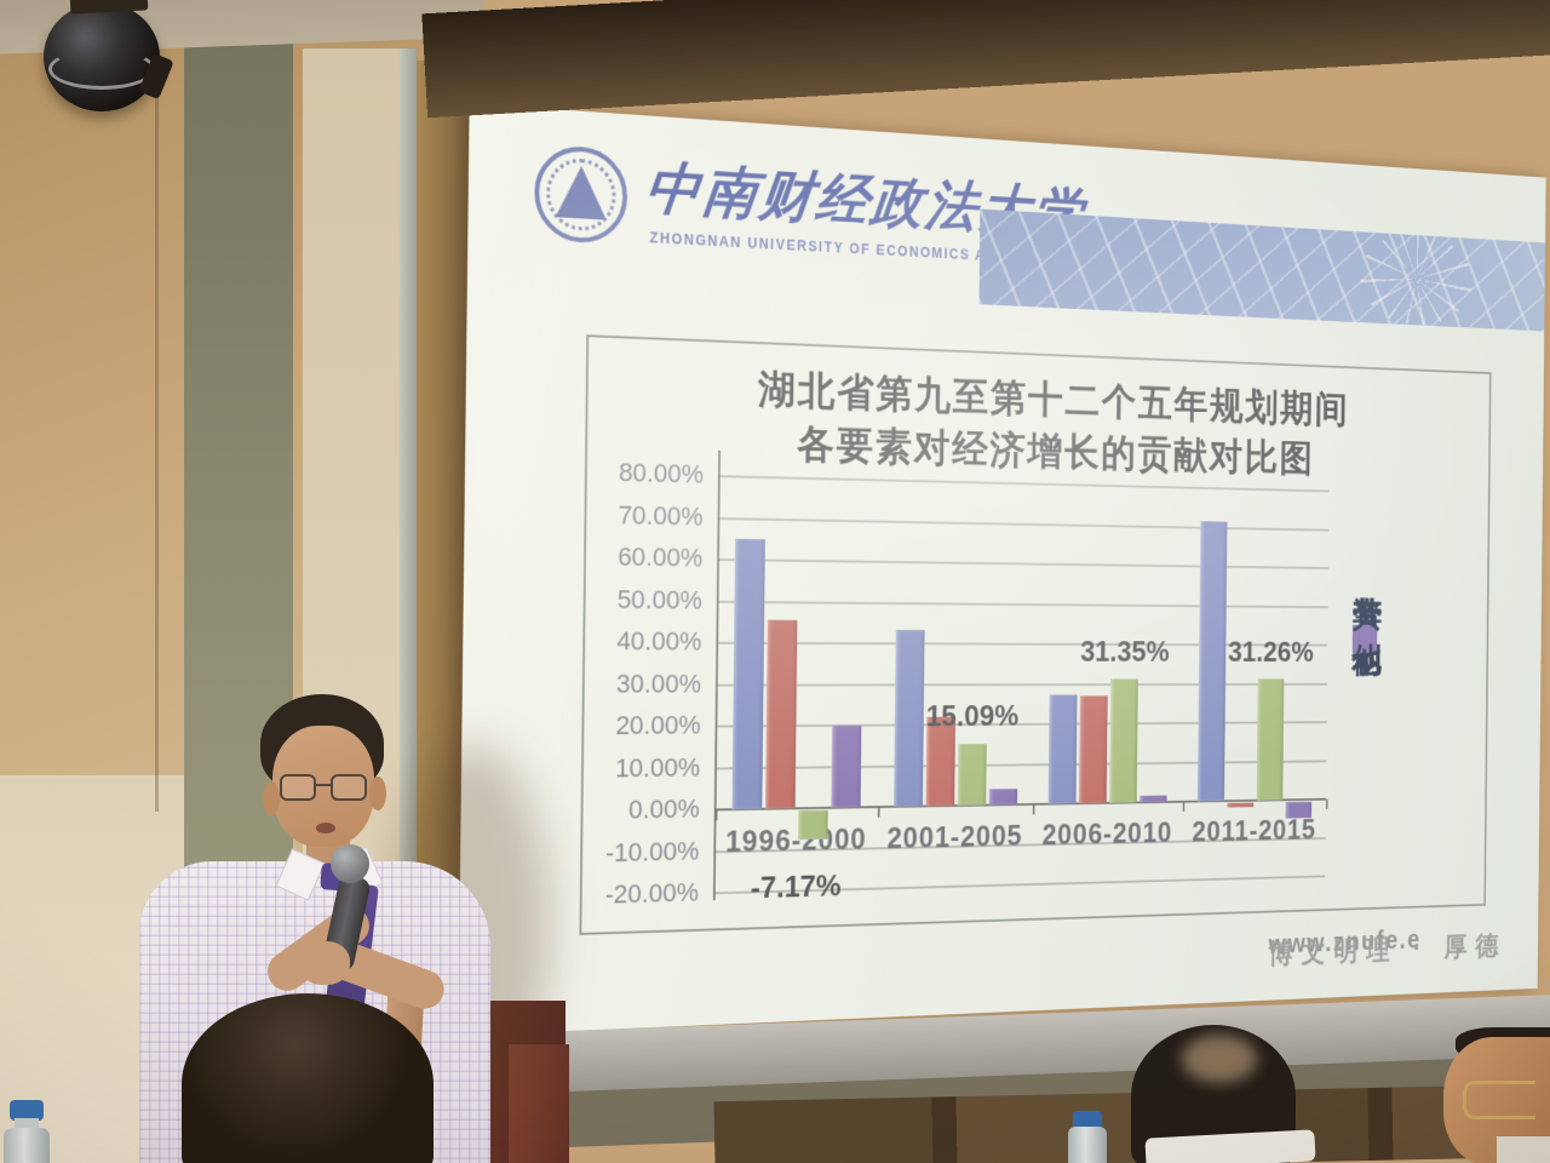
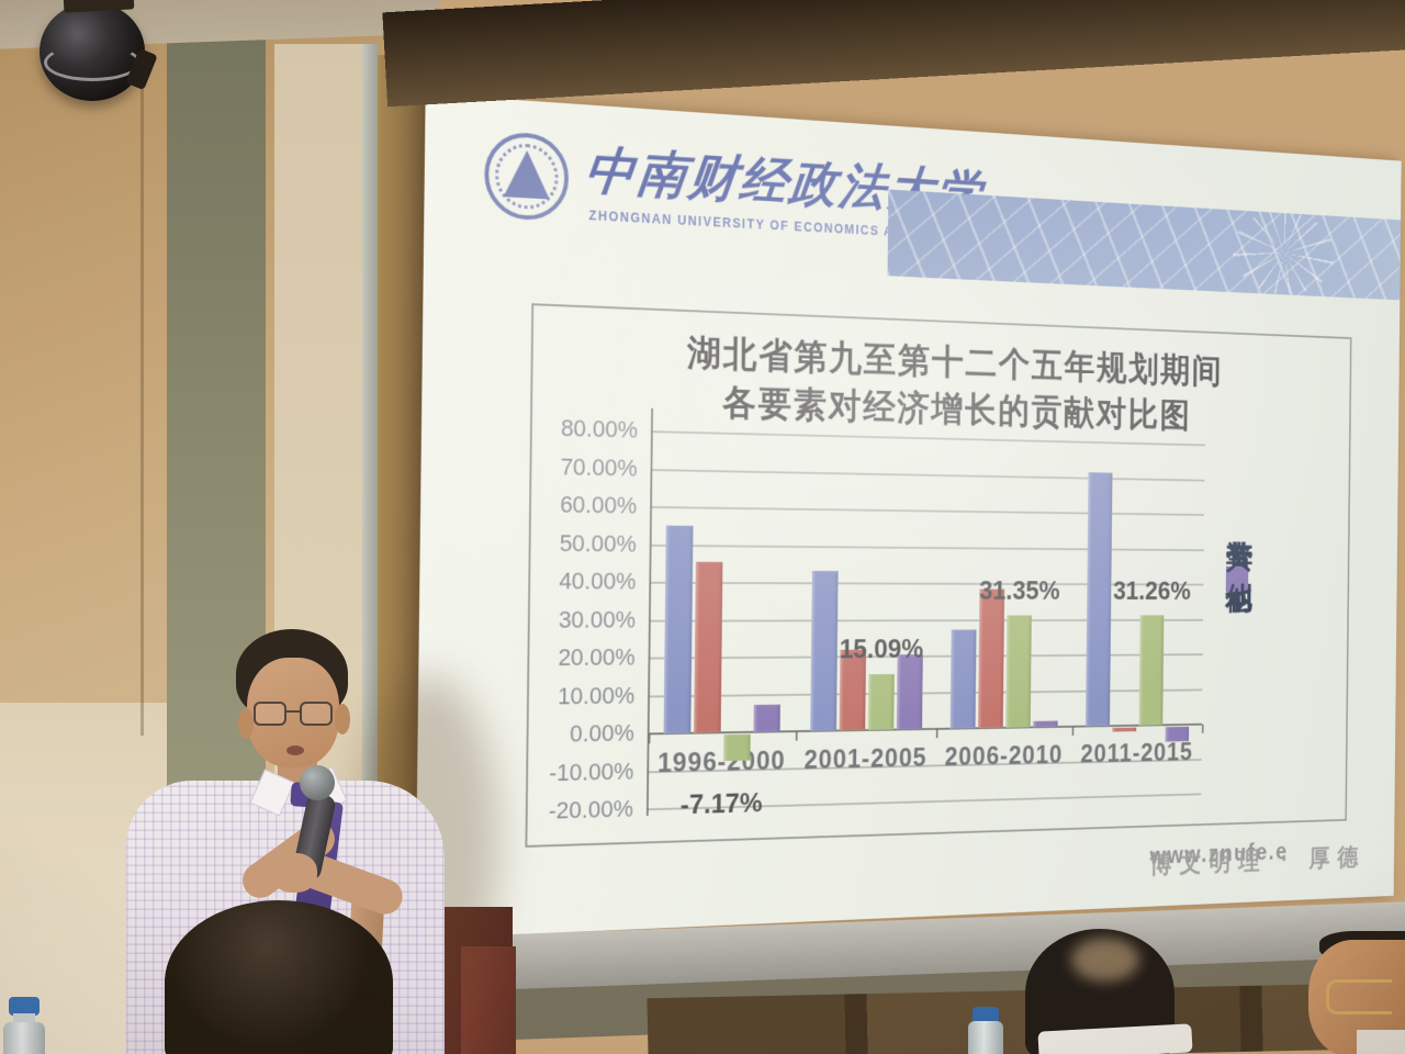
资本/1996-2000: 65% -> 55%
其他/1996-2000: 20% -> 7%
其他/2001-2005: 4% -> 21%
劳动/2006-2010: 27% -> 39%
